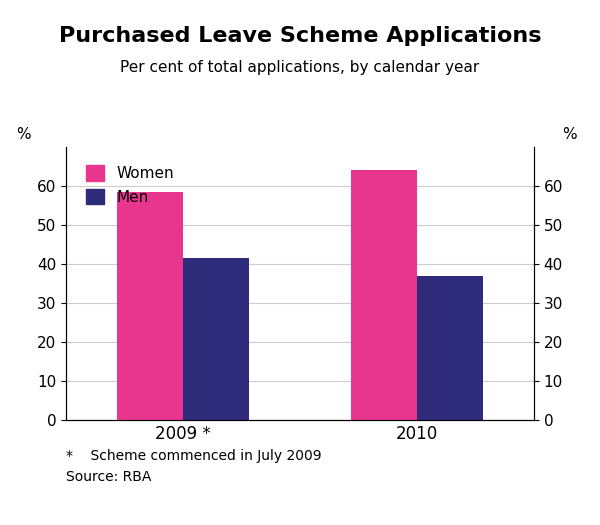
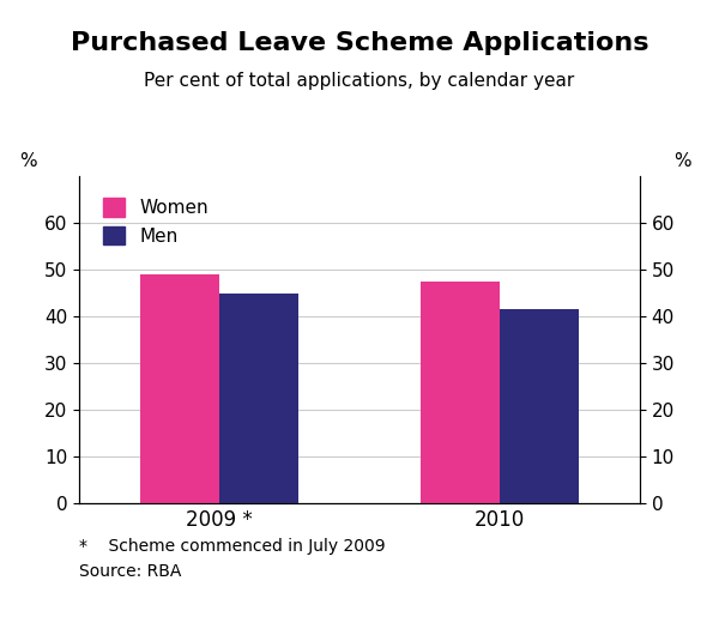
Women/2009 *: 58.5 -> 49.0
Men/2009 *: 41.5 -> 45.0
Women/2010: 64.0 -> 47.5
Men/2010: 37.0 -> 41.5
